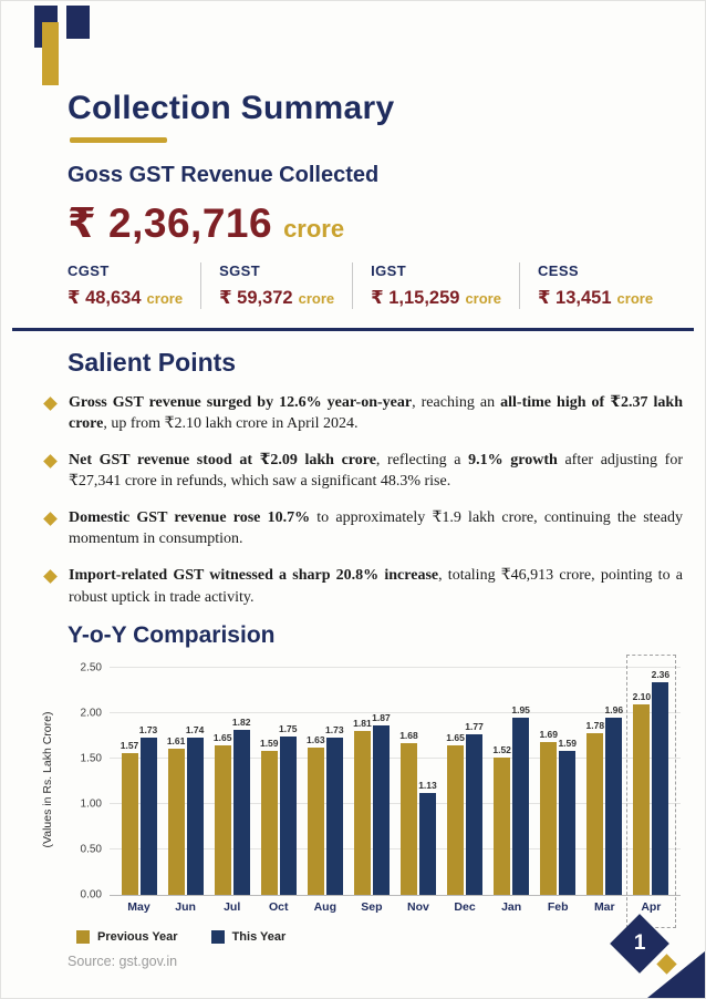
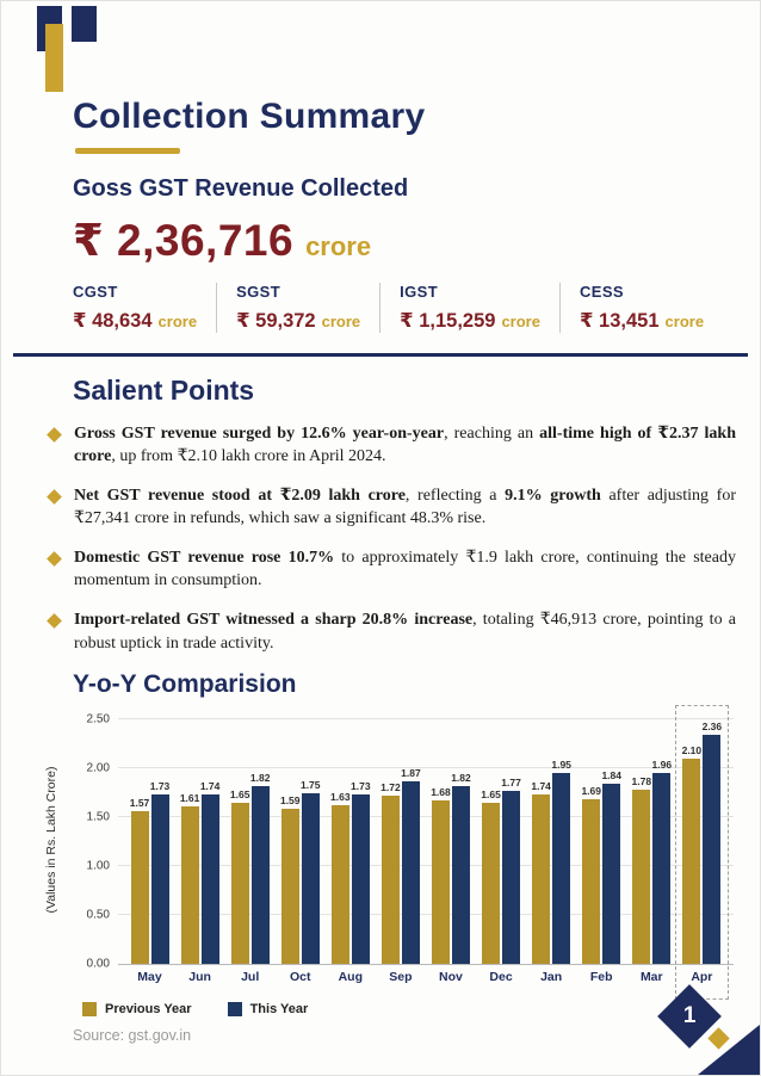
Previous Year/Sep: 1.81 -> 1.72
This Year/Nov: 1.13 -> 1.82
Previous Year/Jan: 1.52 -> 1.74
This Year/Feb: 1.59 -> 1.84
